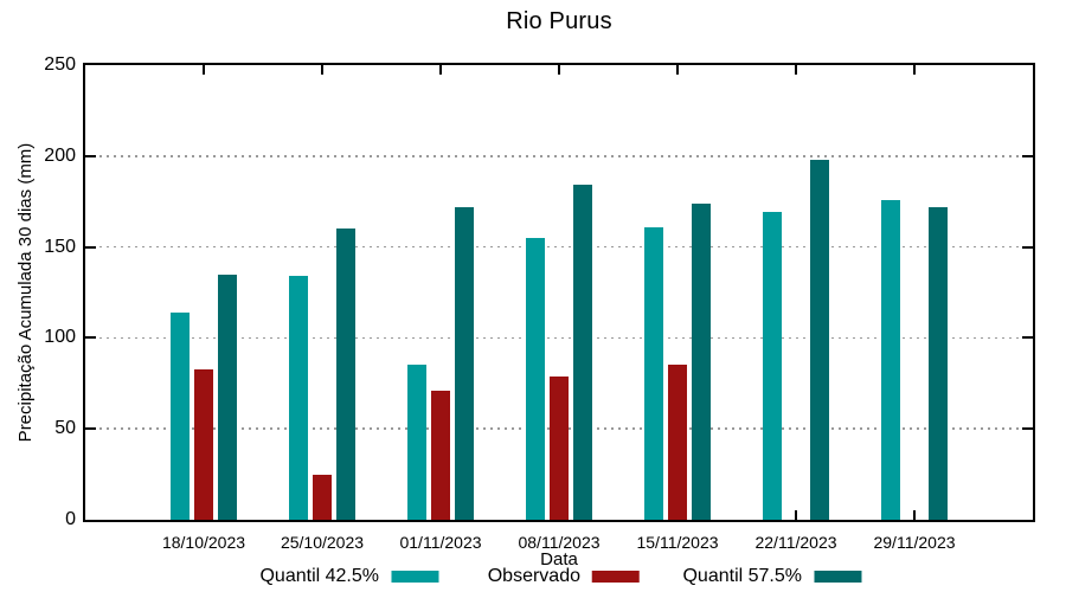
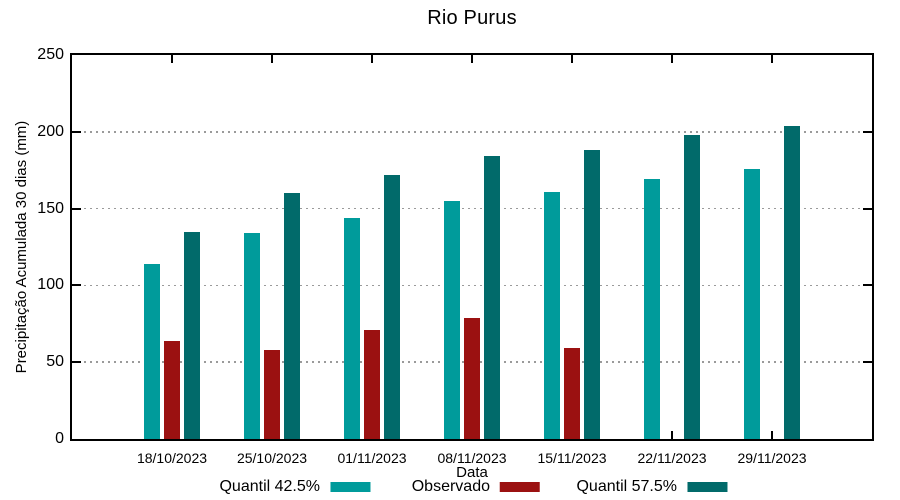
Observado/18/10/2023: 83 -> 64
Observado/25/10/2023: 25 -> 58
Quantil 42.5%/01/11/2023: 85 -> 144
Observado/15/11/2023: 85 -> 59
Quantil 57.5%/15/11/2023: 174 -> 188
Quantil 57.5%/29/11/2023: 172 -> 204
